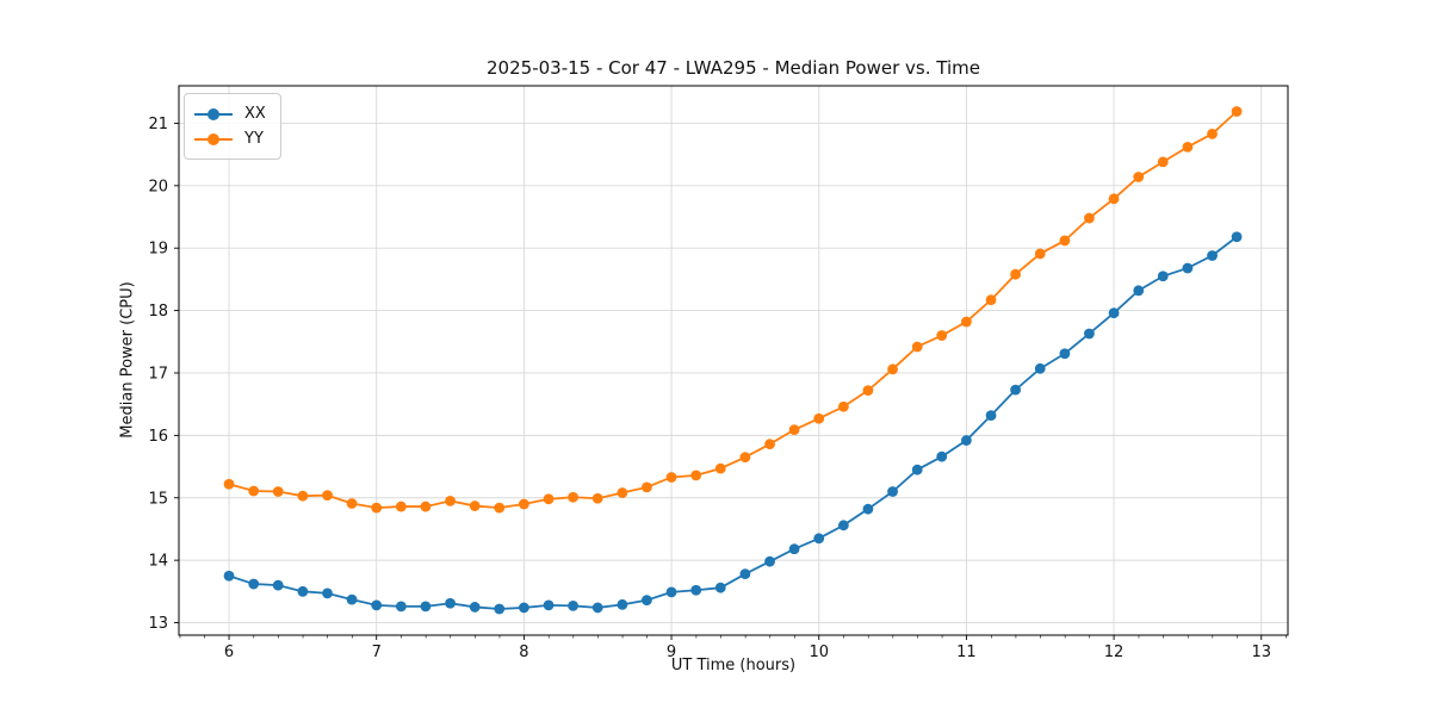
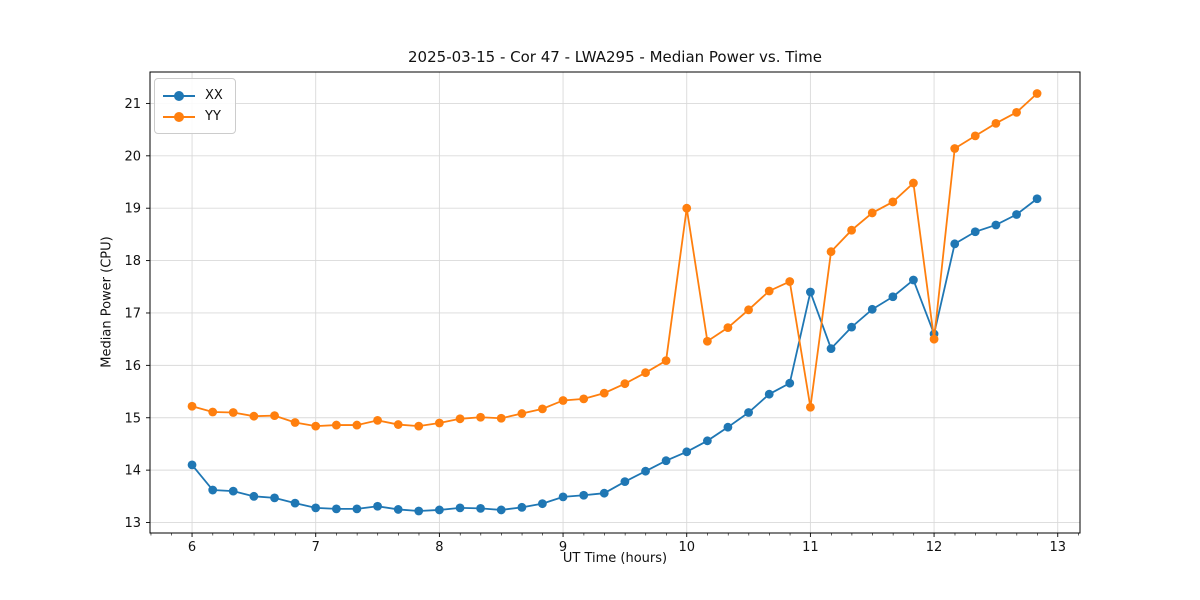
XX/6: 13.8 -> 14.1
YY/10: 16.3 -> 19.0
XX/11: 15.9 -> 17.4
YY/11: 17.8 -> 15.2
XX/12: 18.0 -> 16.6
YY/12: 19.8 -> 16.5
